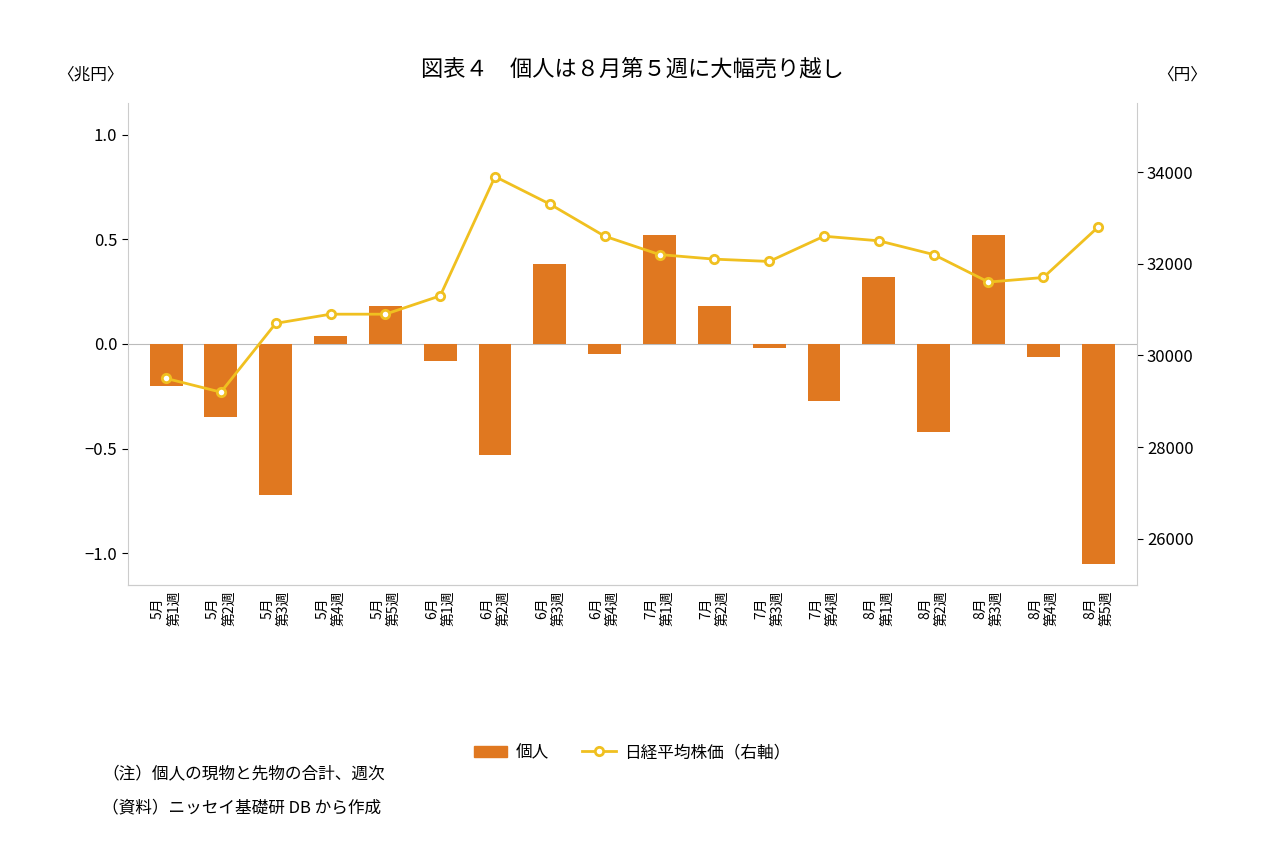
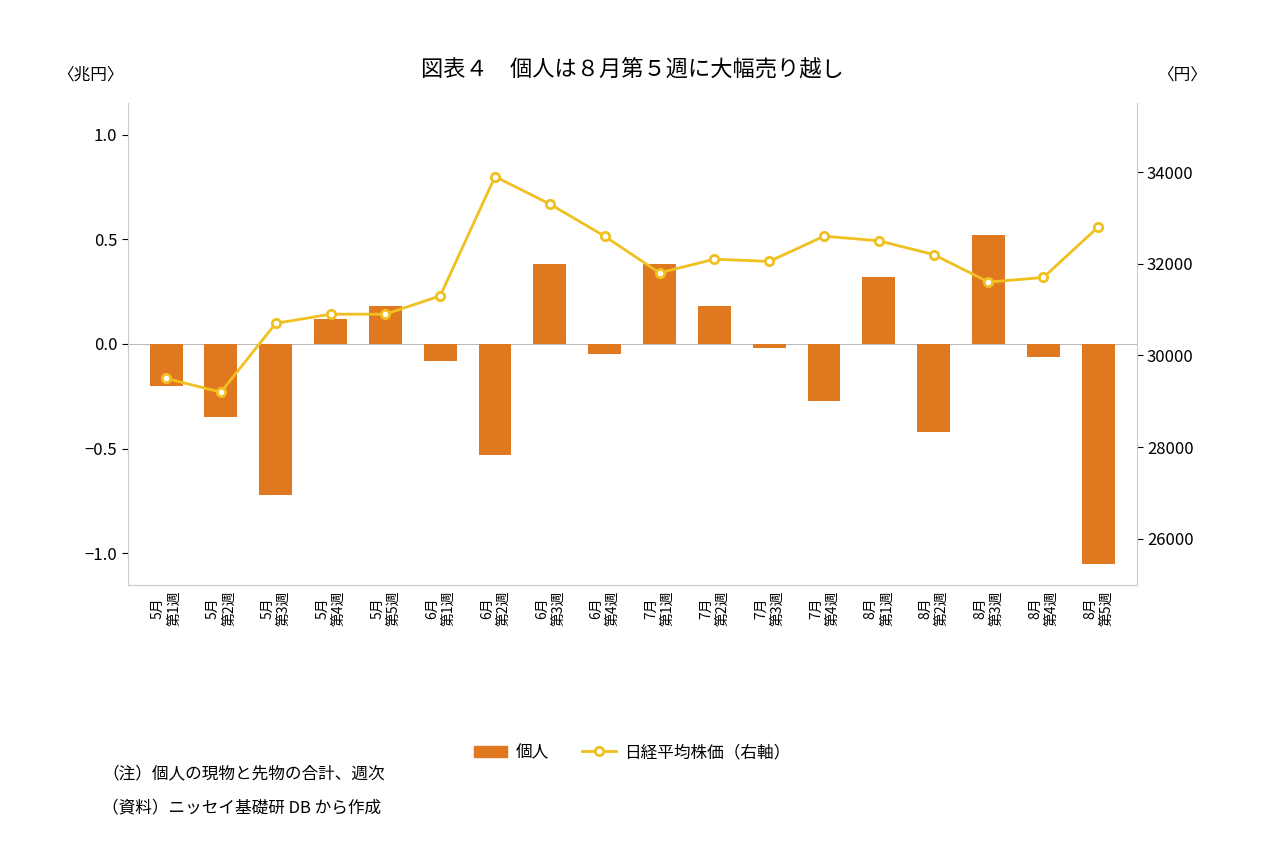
個人/5月 第4週: 0.04 -> 0.12
個人/7月 第1週: 0.52 -> 0.38
日経平均株価（右軸）/7月 第1週: 32200 -> 31800
